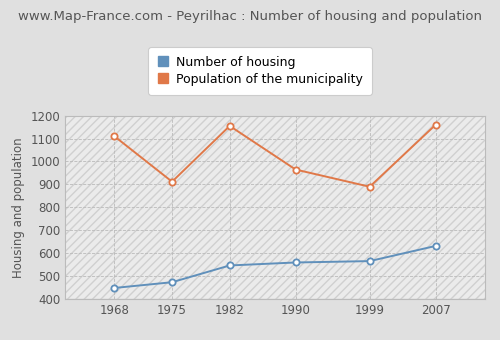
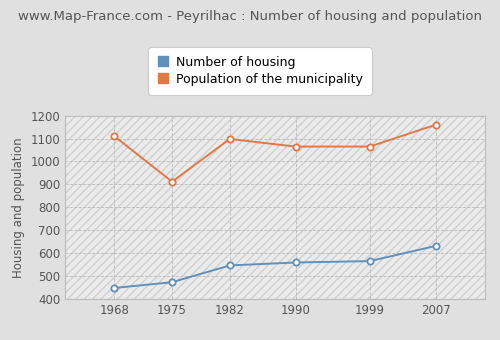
Population of the municipality/1982: 1155 -> 1098
Population of the municipality/1990: 965 -> 1065
Population of the municipality/1999: 890 -> 1065
